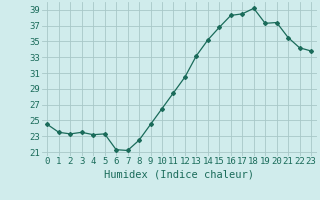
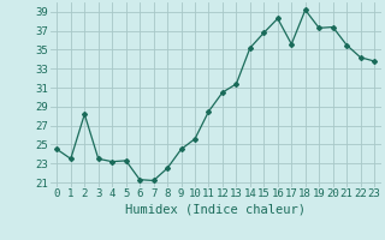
2: 23.3 -> 28.2
10: 26.5 -> 25.6
13: 33.2 -> 31.4
17: 38.5 -> 35.6
